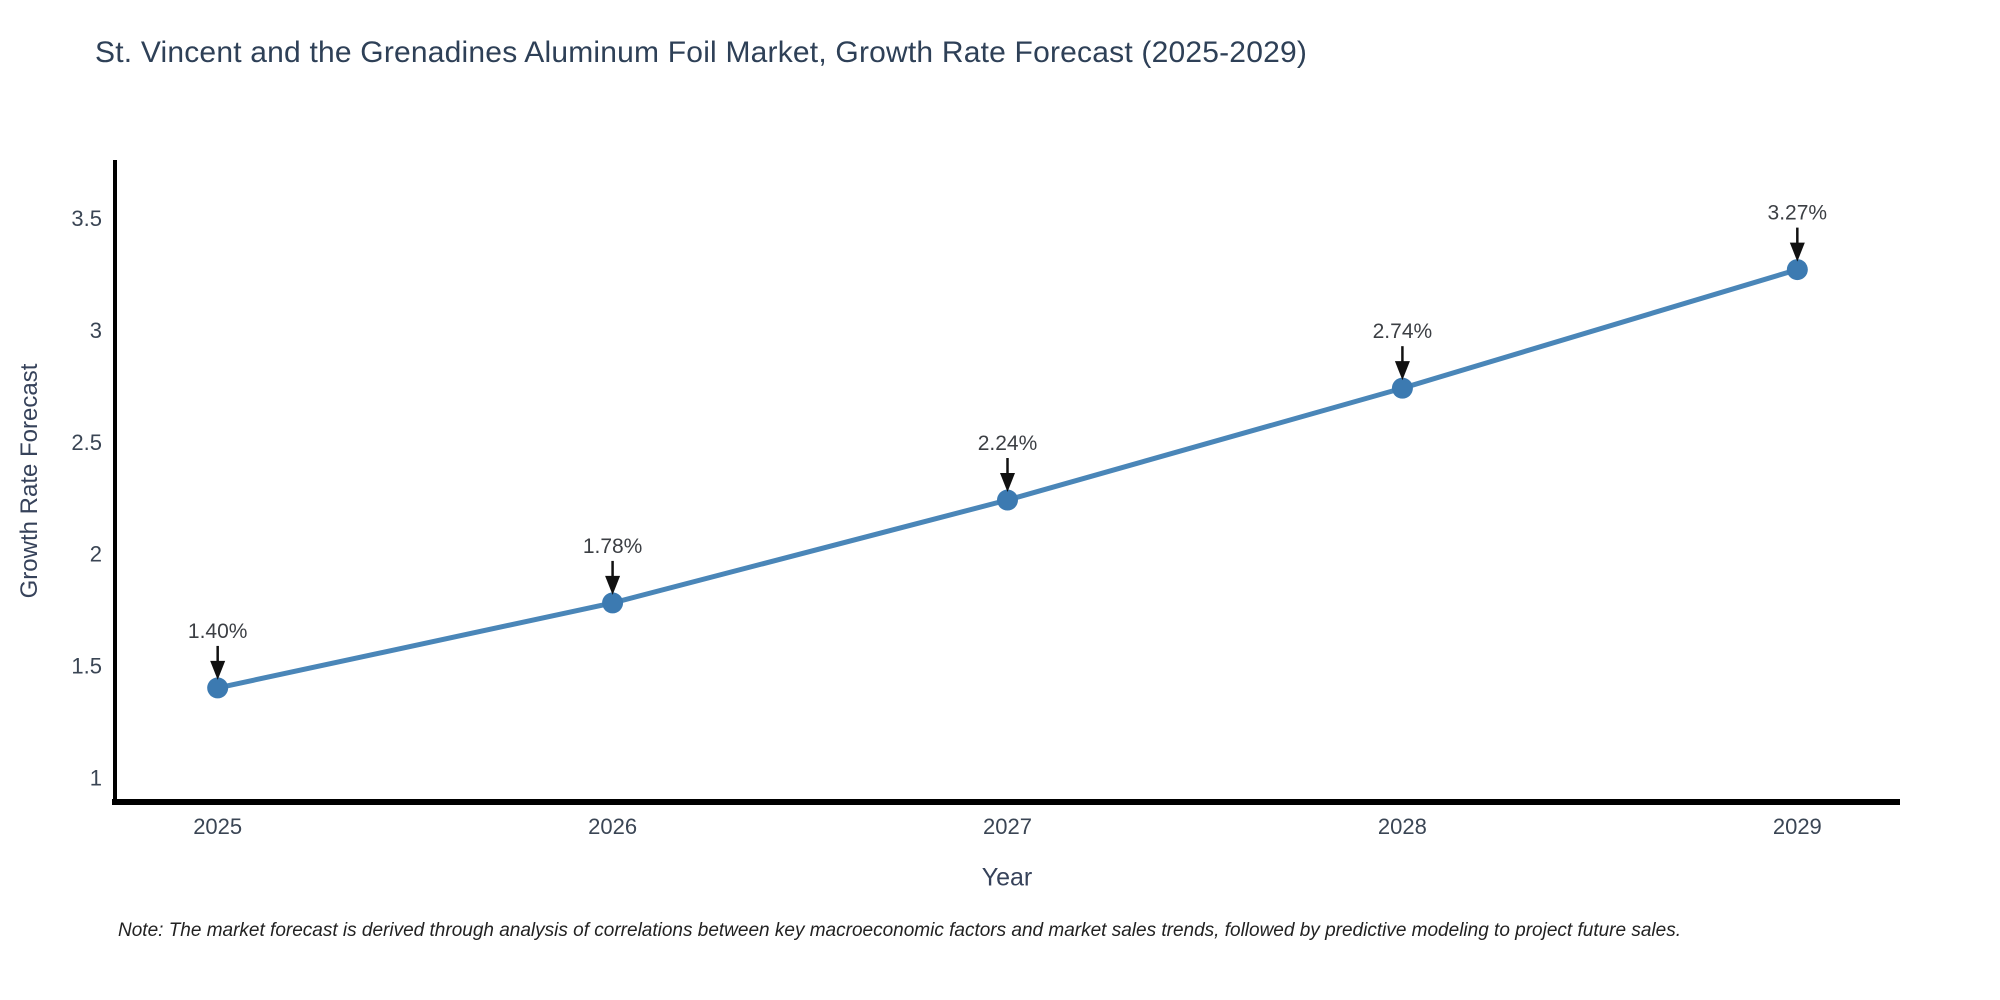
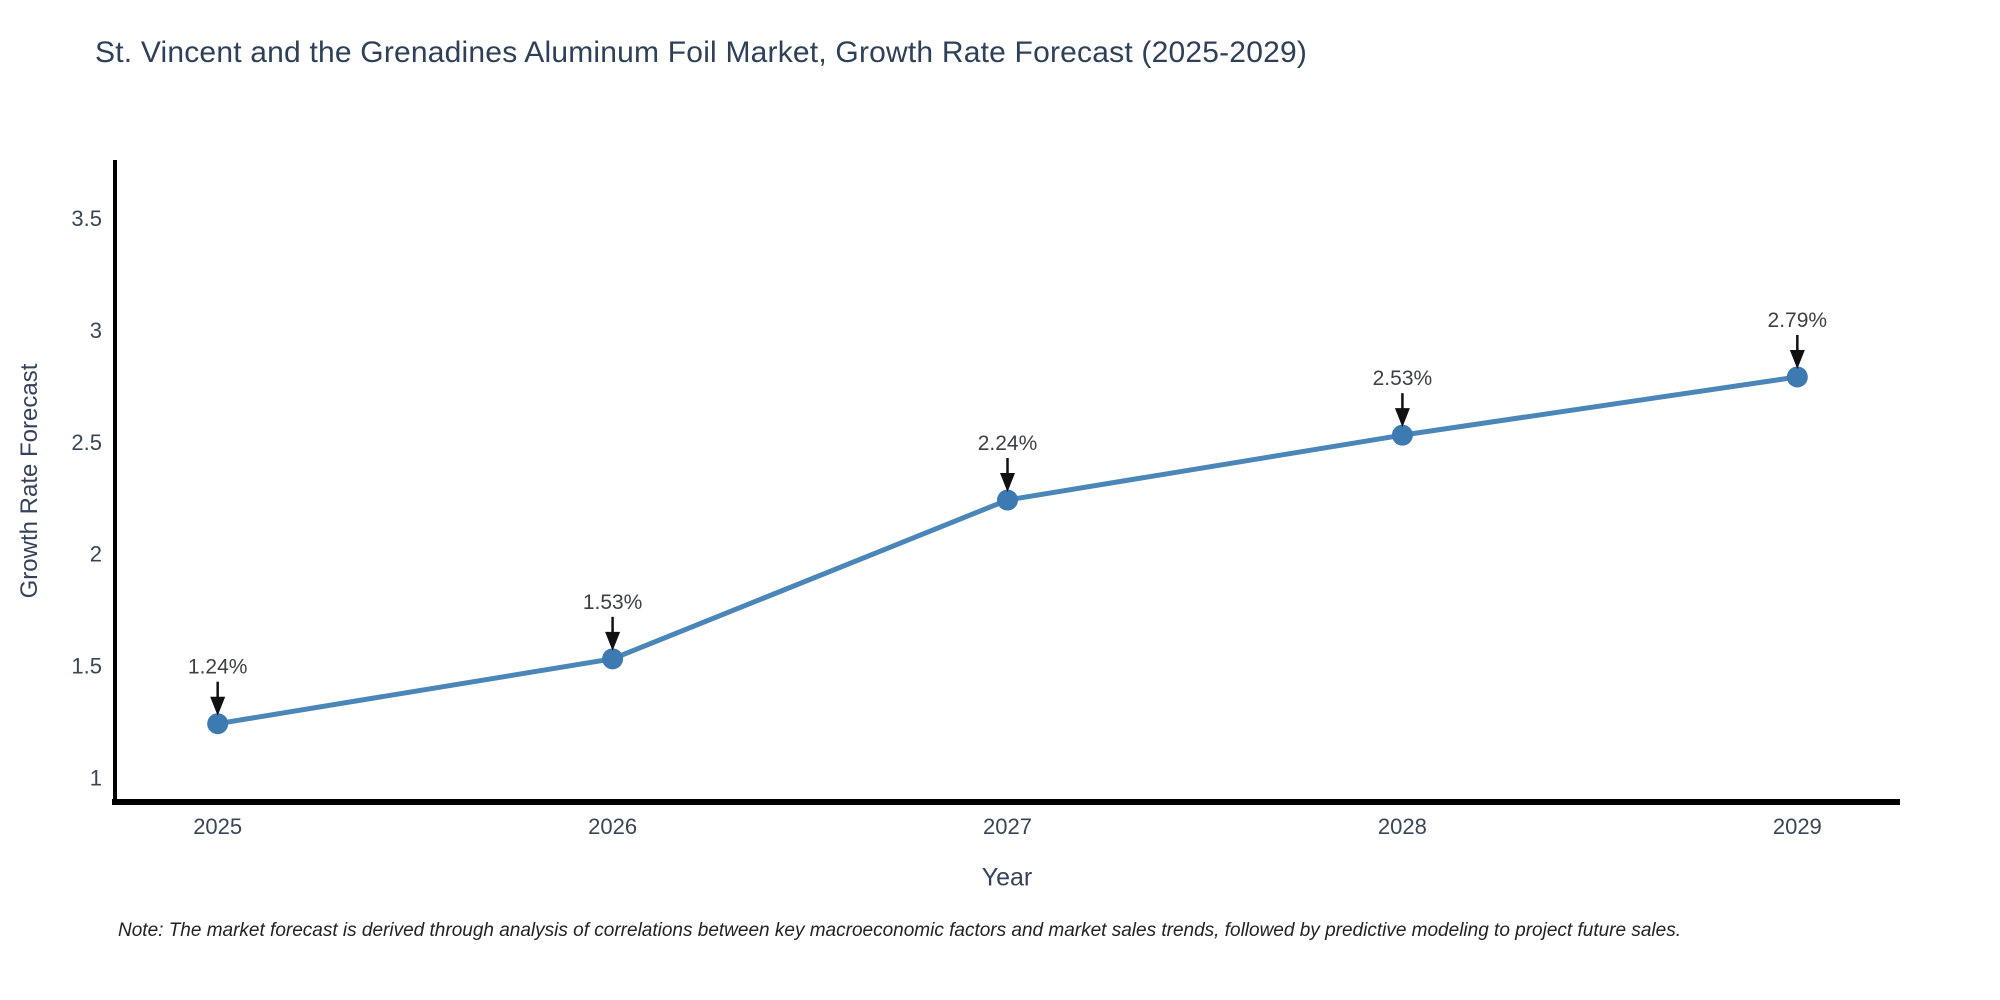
2025: 1.40% -> 1.24%
2026: 1.78% -> 1.53%
2028: 2.74% -> 2.53%
2029: 3.27% -> 2.79%
